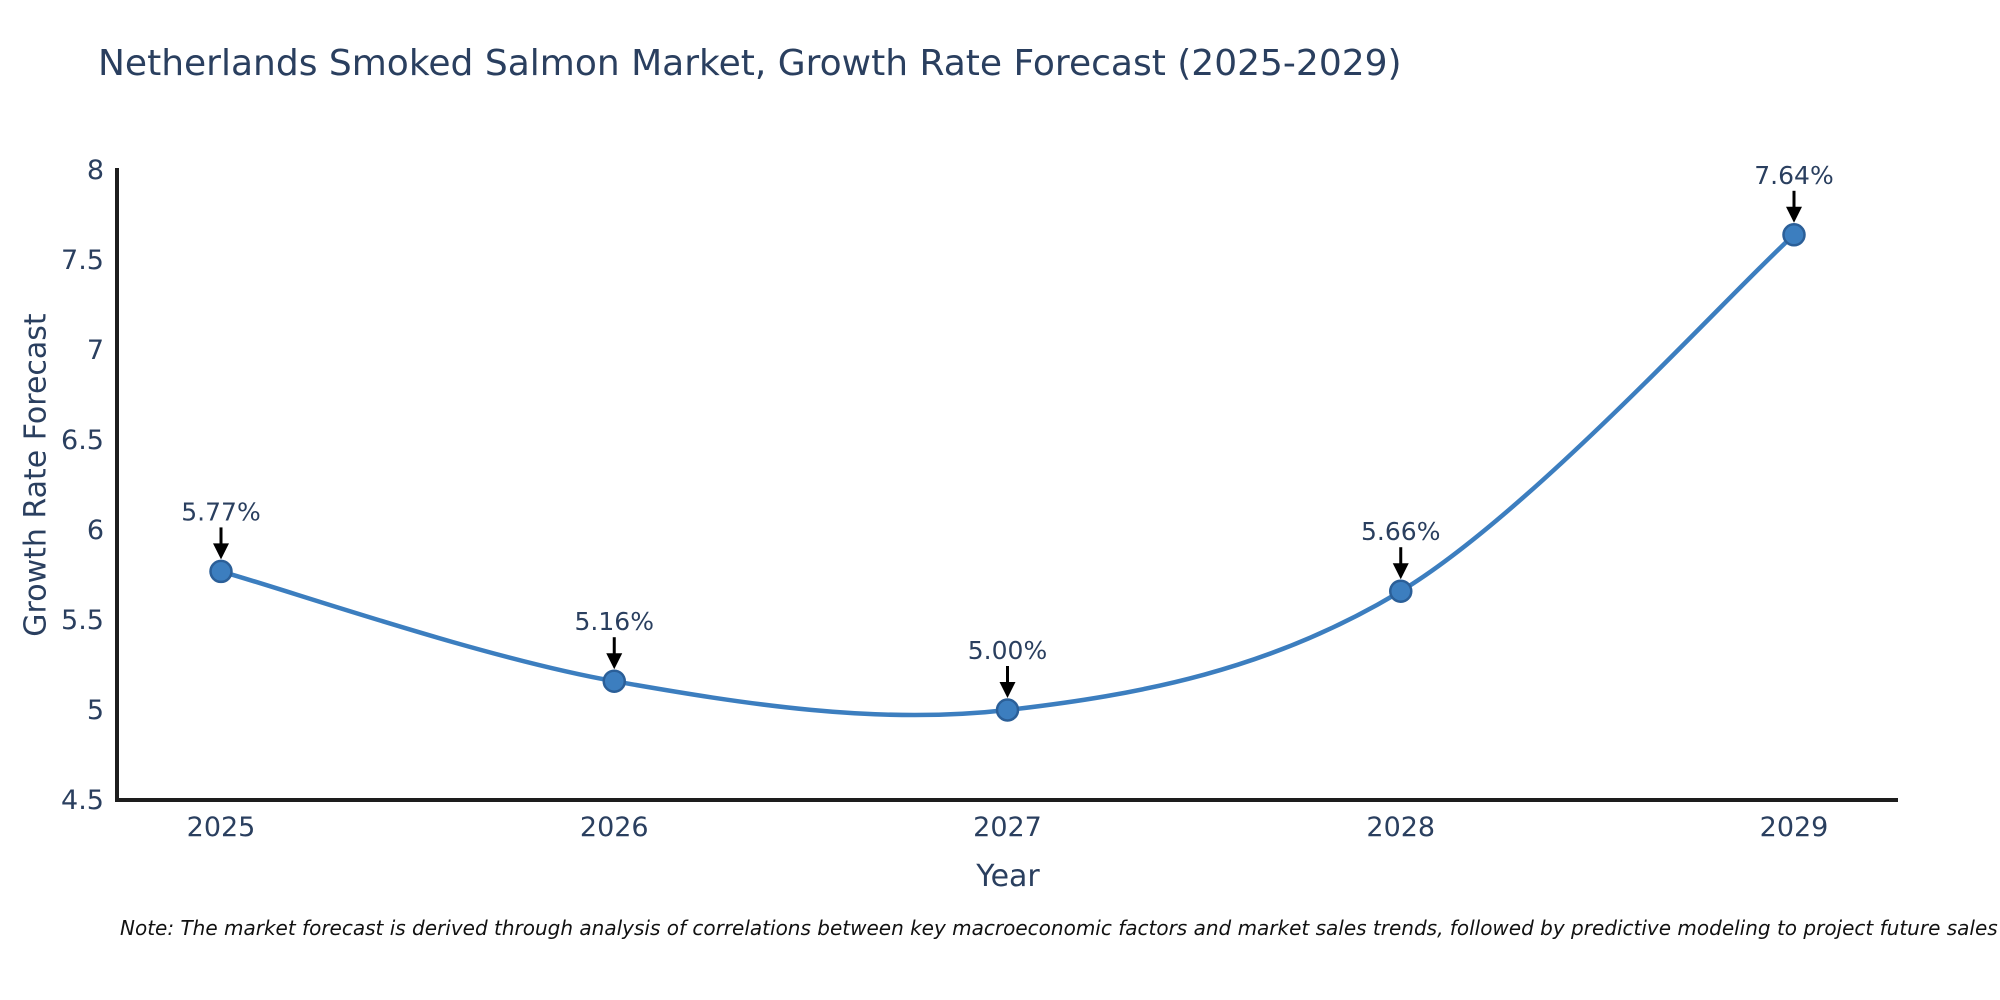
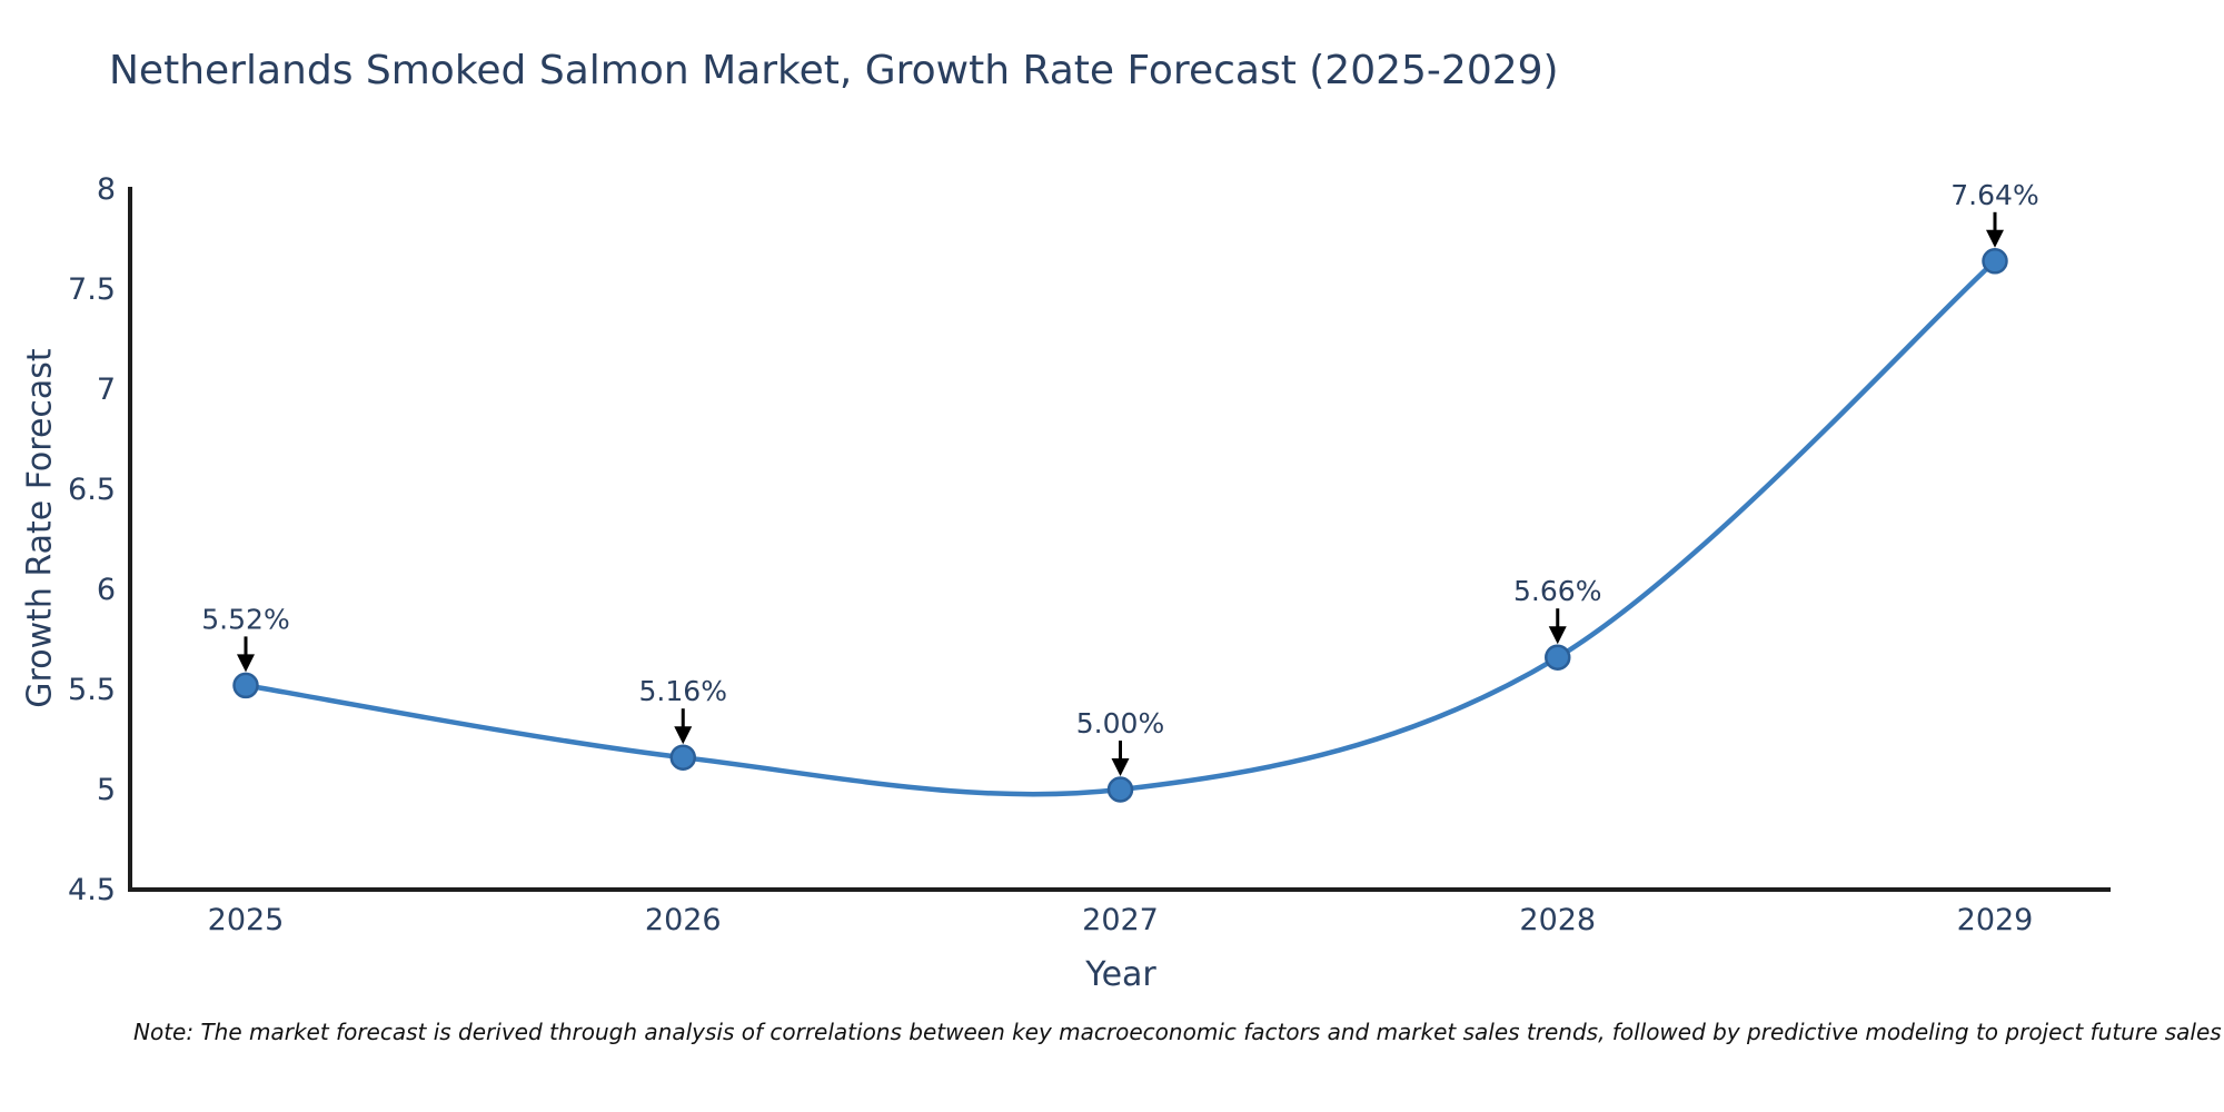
2025: 5.77% -> 5.52%
